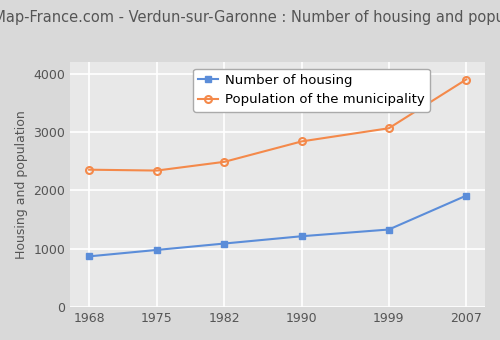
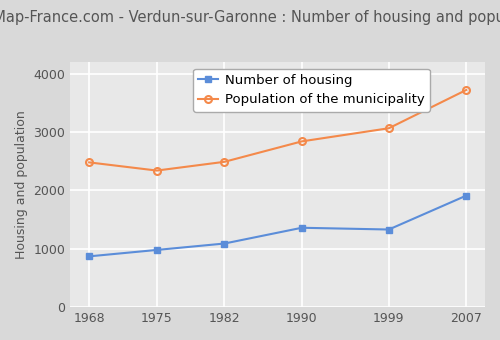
Population of the municipality/1968: 2360 -> 2480
Number of housing/1990: 1220 -> 1360
Population of the municipality/2007: 3900 -> 3720
